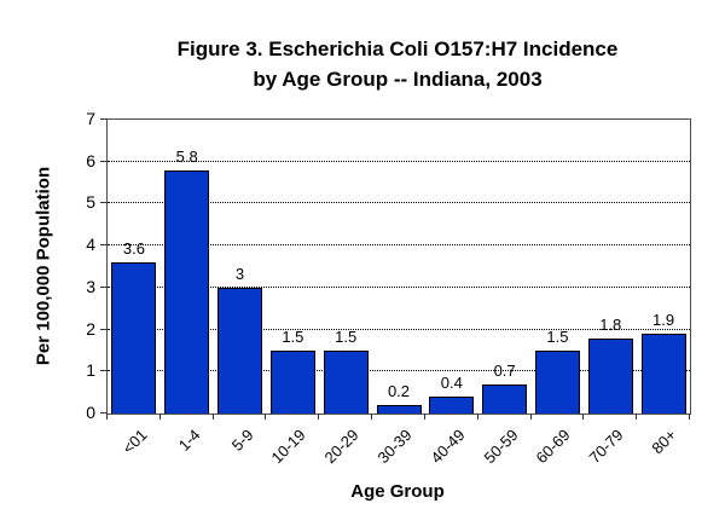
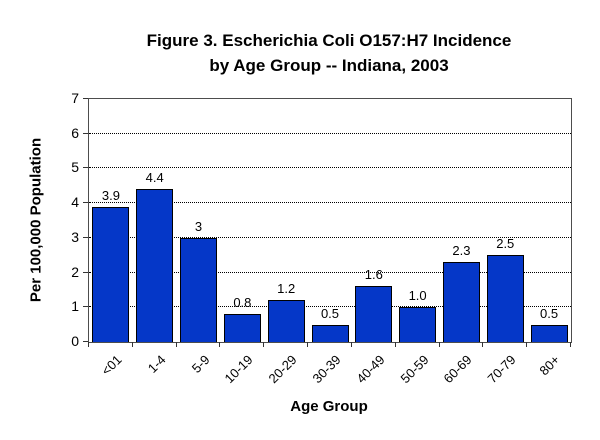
<01: 3.6 -> 3.9
1-4: 5.8 -> 4.4
10-19: 1.5 -> 0.8
20-29: 1.5 -> 1.2
30-39: 0.2 -> 0.5
40-49: 0.4 -> 1.6
50-59: 0.7 -> 1.0
60-69: 1.5 -> 2.3
70-79: 1.8 -> 2.5
80+: 1.9 -> 0.5
